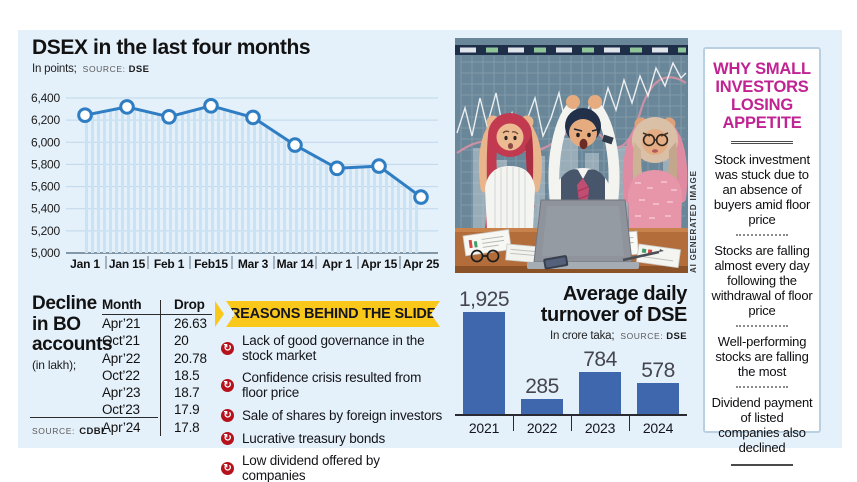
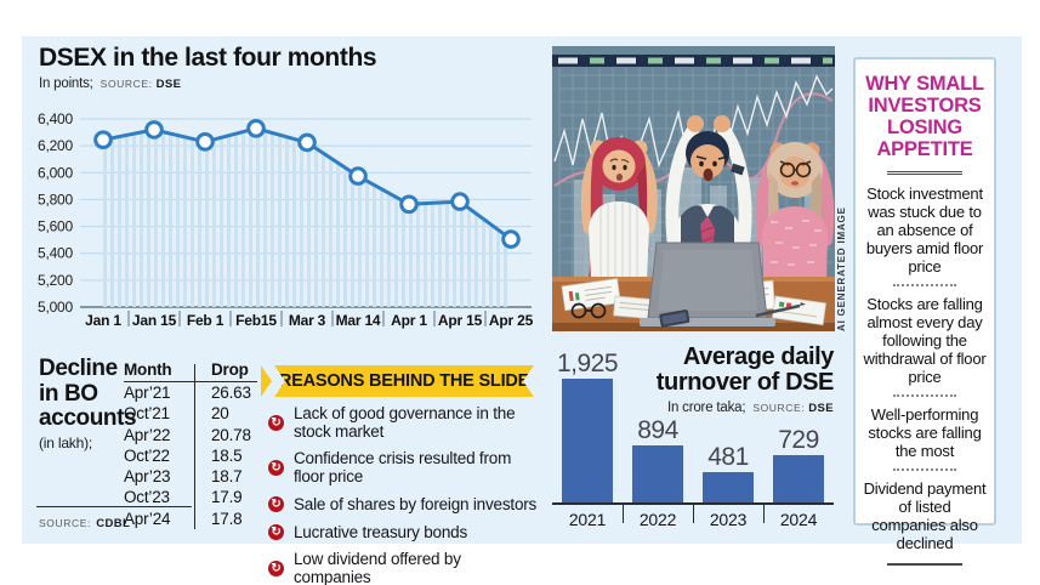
Average daily turnover of DSE/2022: 285 -> 894
Average daily turnover of DSE/2023: 784 -> 481
Average daily turnover of DSE/2024: 578 -> 729
